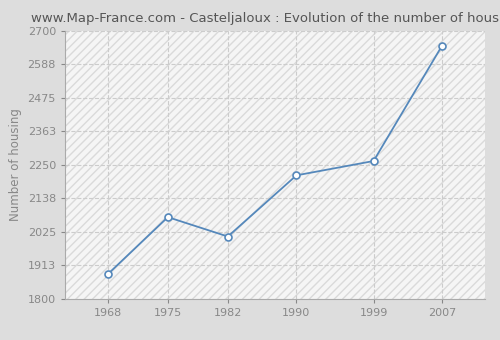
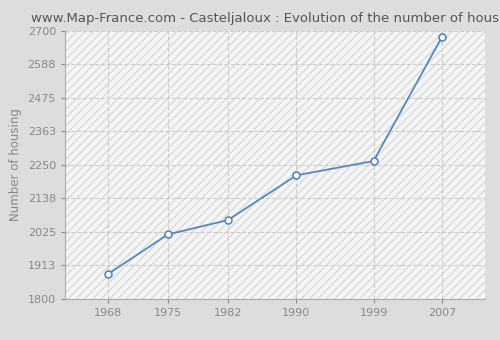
1975: 2075 -> 2017
1982: 2010 -> 2065
2007: 2650 -> 2680
